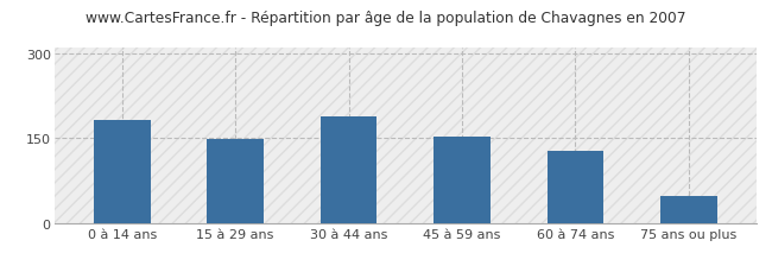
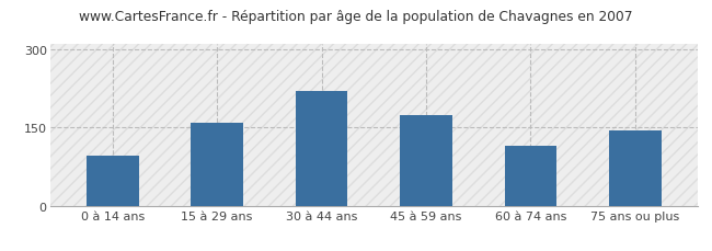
0 à 14 ans: 183 -> 95
15 à 29 ans: 148 -> 160
30 à 44 ans: 188 -> 220
45 à 59 ans: 153 -> 175
60 à 74 ans: 128 -> 115
75 ans ou plus: 48 -> 145
